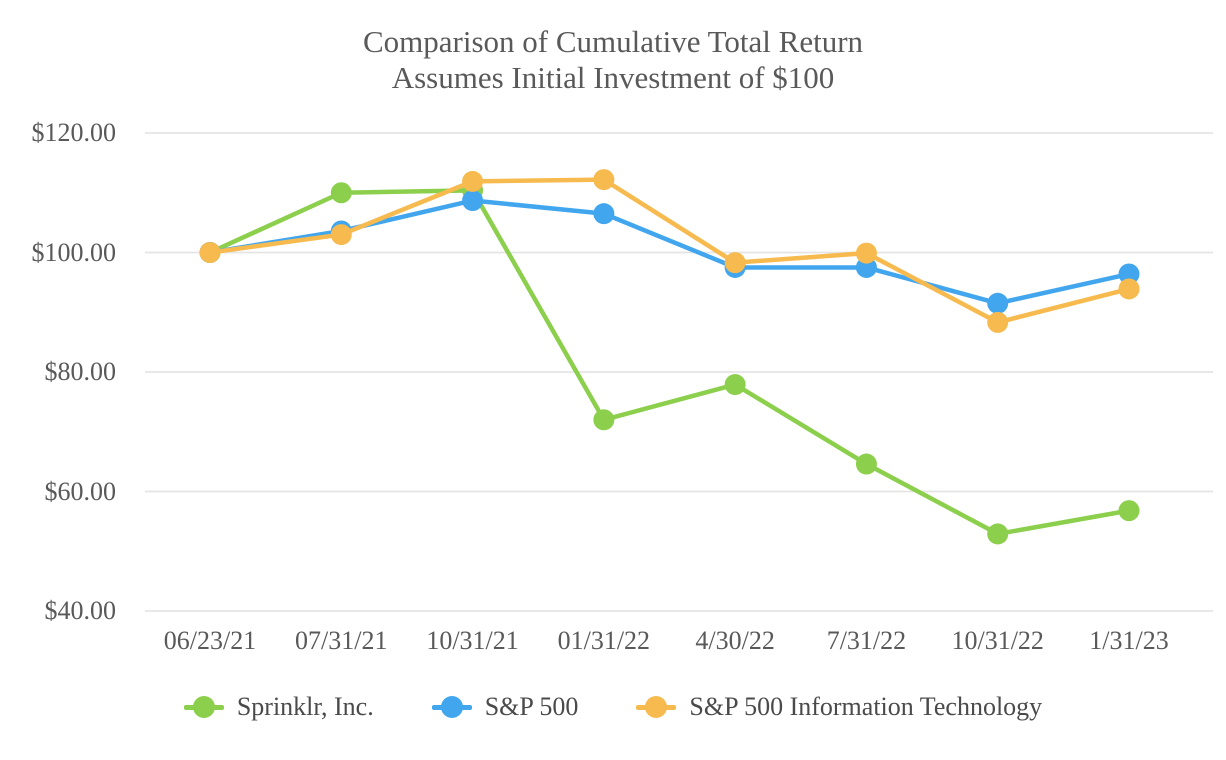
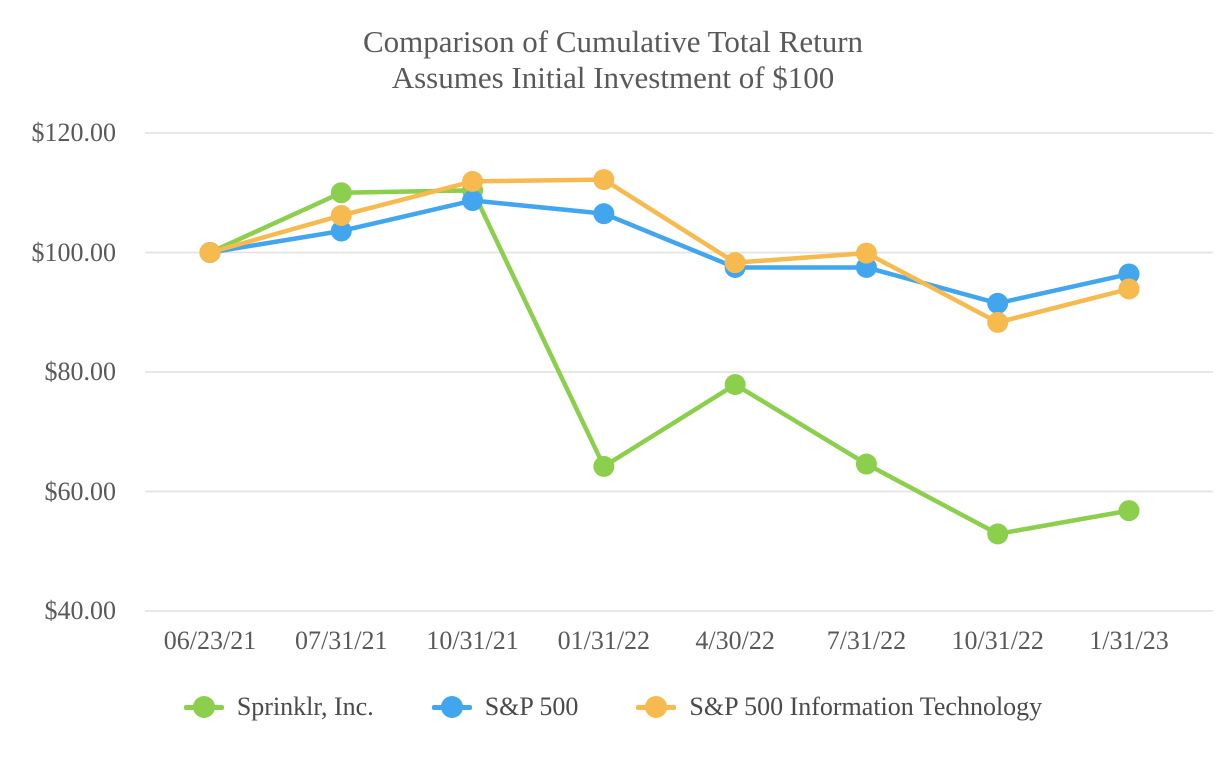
S&P 500 Information Technology/07/31/21: $103 -> $106
Sprinklr, Inc./01/31/22: $72 -> $64
